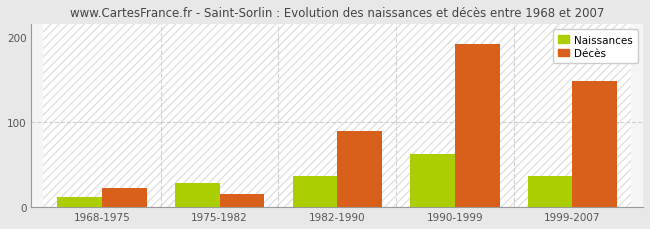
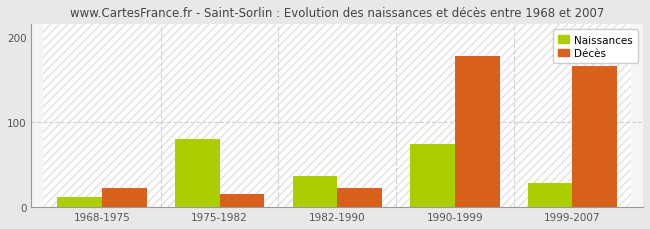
Naissances/1975-1982: 28 -> 80
Décès/1982-1990: 90 -> 22
Naissances/1990-1999: 62 -> 74
Décès/1990-1999: 192 -> 178
Naissances/1999-2007: 37 -> 28
Décès/1999-2007: 148 -> 166
